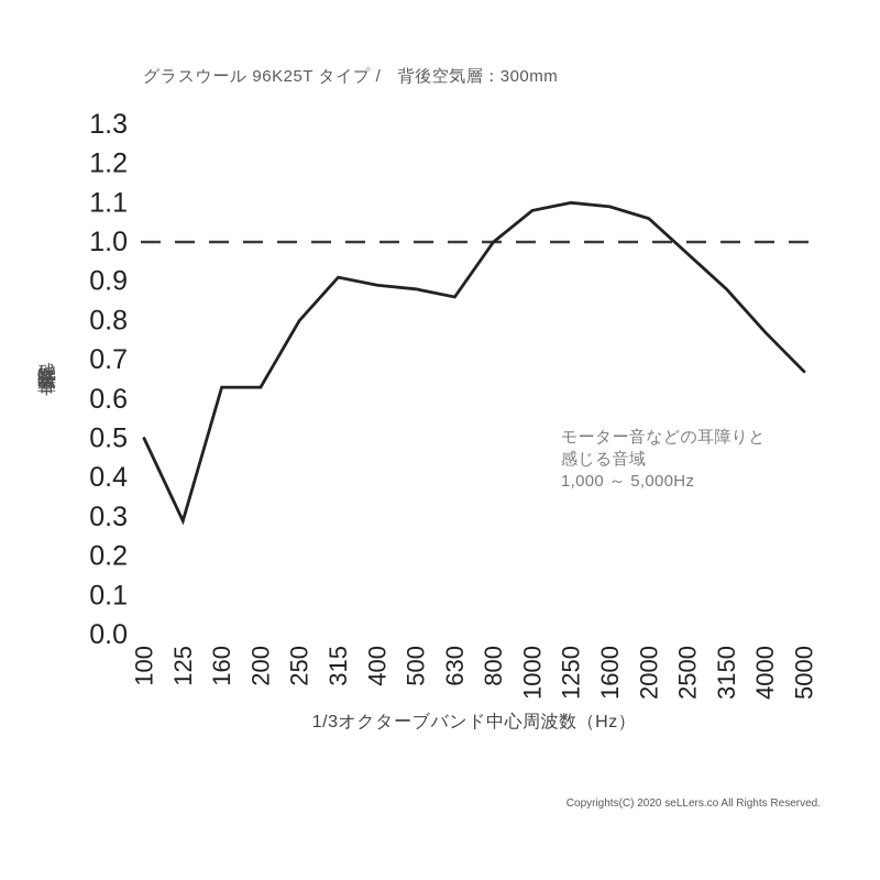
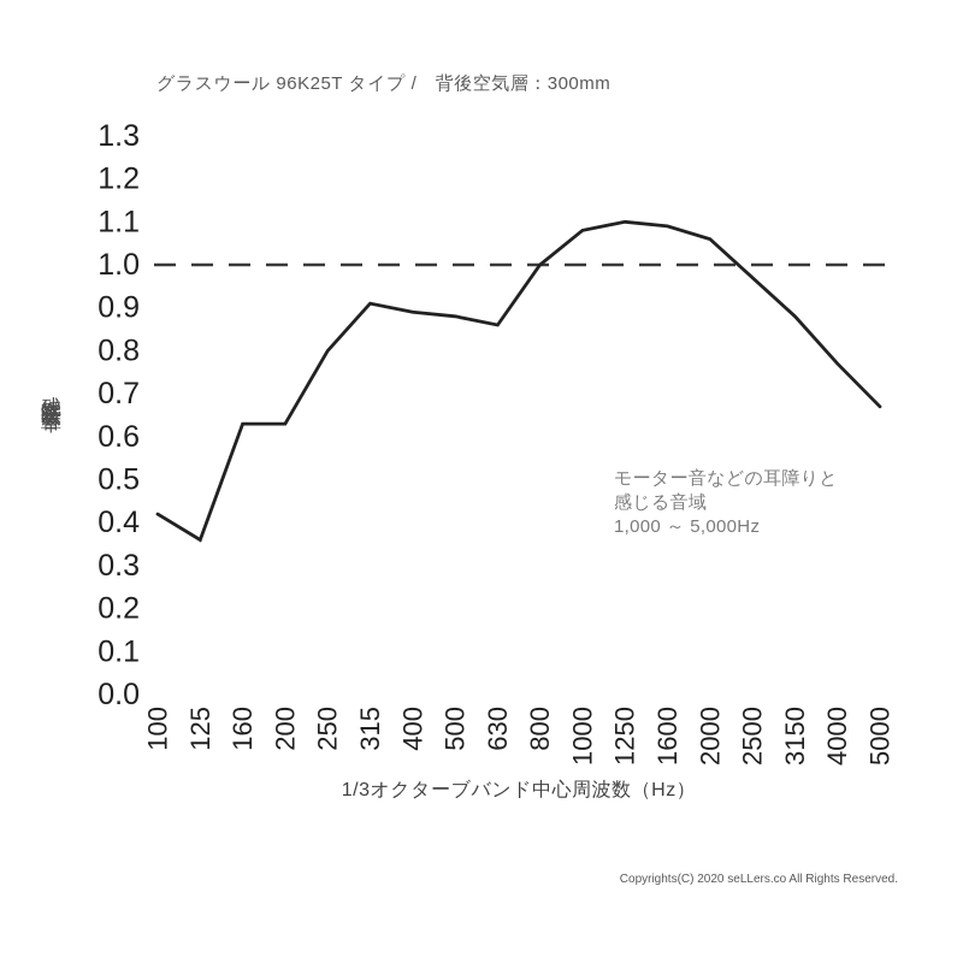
100: 0.50 -> 0.42
125: 0.29 -> 0.36
